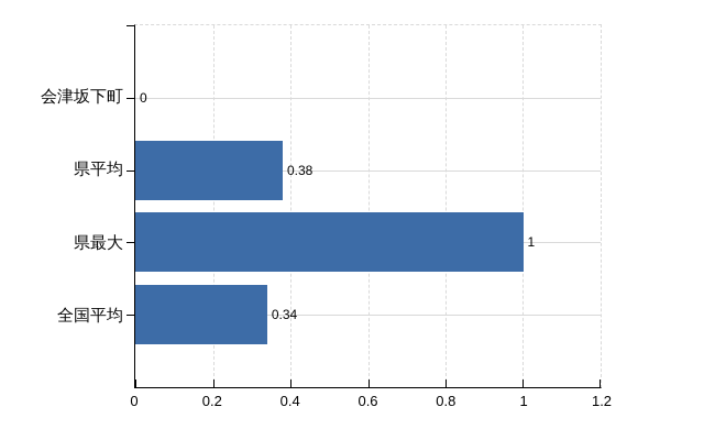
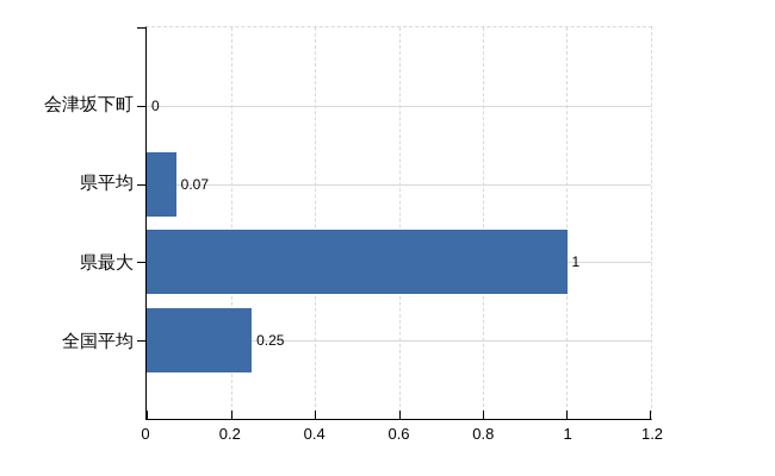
県平均: 0.38 -> 0.07
全国平均: 0.34 -> 0.25
